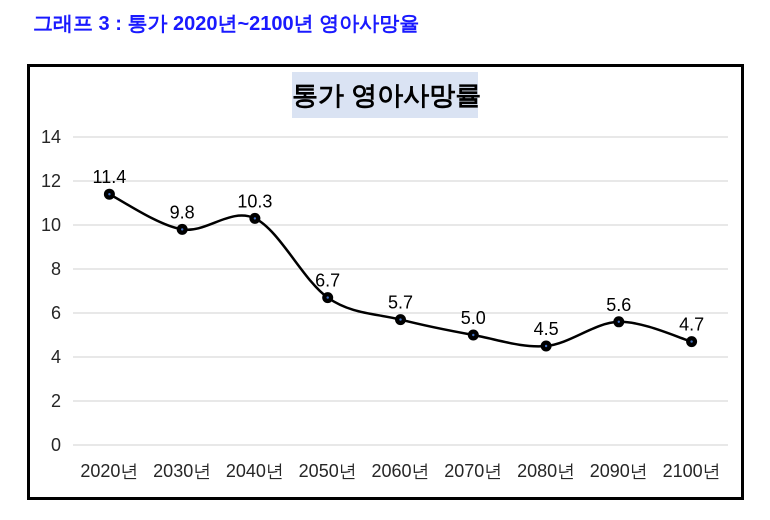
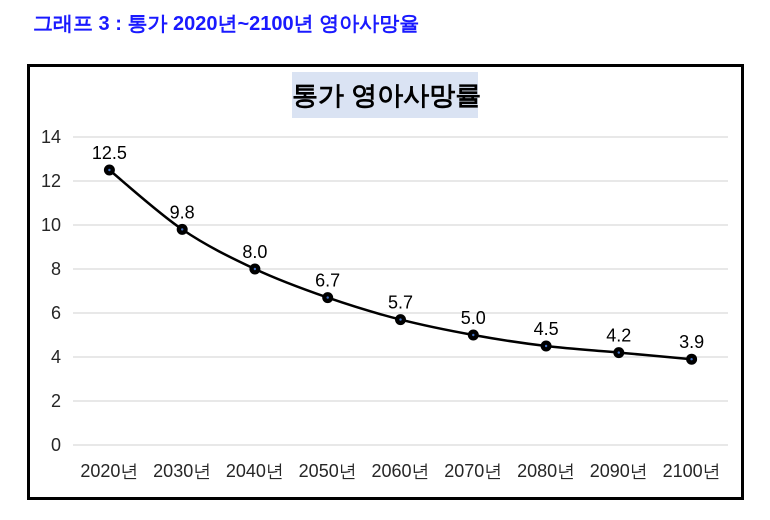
2020년: 11.4 -> 12.5
2040년: 10.3 -> 8.0
2090년: 5.6 -> 4.2
2100년: 4.7 -> 3.9
